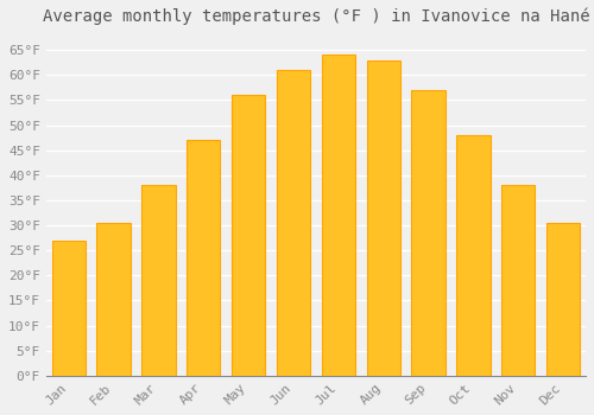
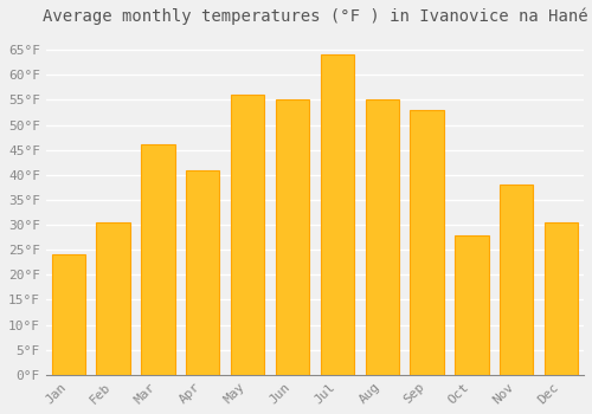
Jan: 27.0°F -> 24.0°F
Mar: 38.0°F -> 46.0°F
Apr: 47.0°F -> 41.0°F
Jun: 61.0°F -> 55.0°F
Aug: 63.0°F -> 55.0°F
Sep: 57.0°F -> 53.0°F
Oct: 48.0°F -> 28.0°F
